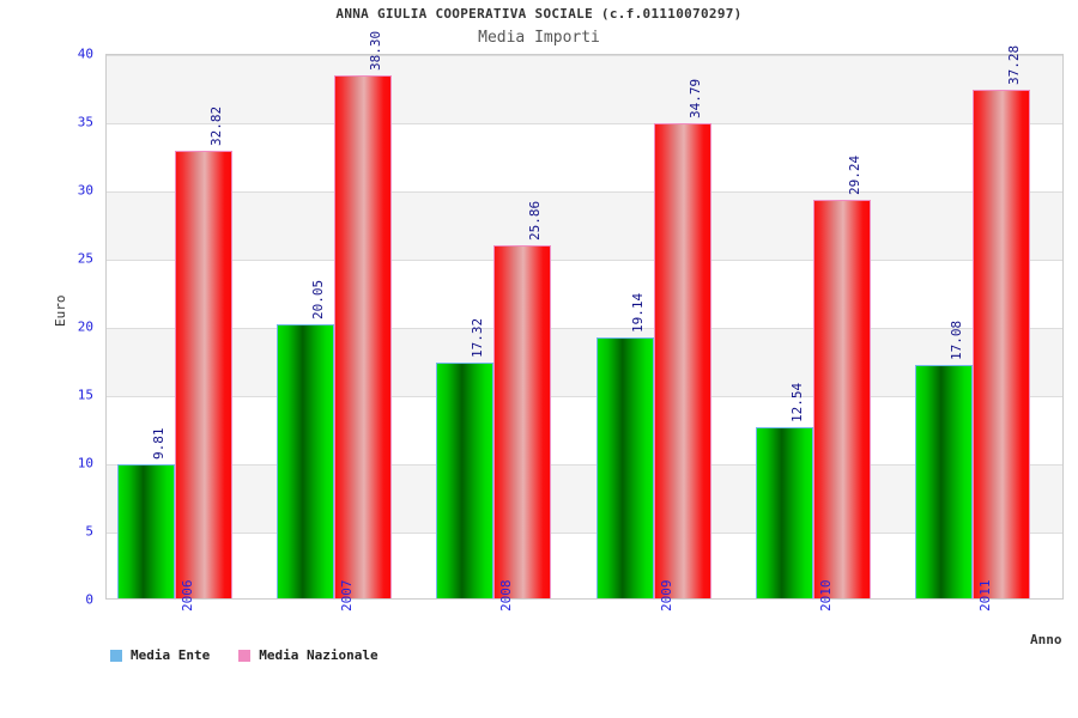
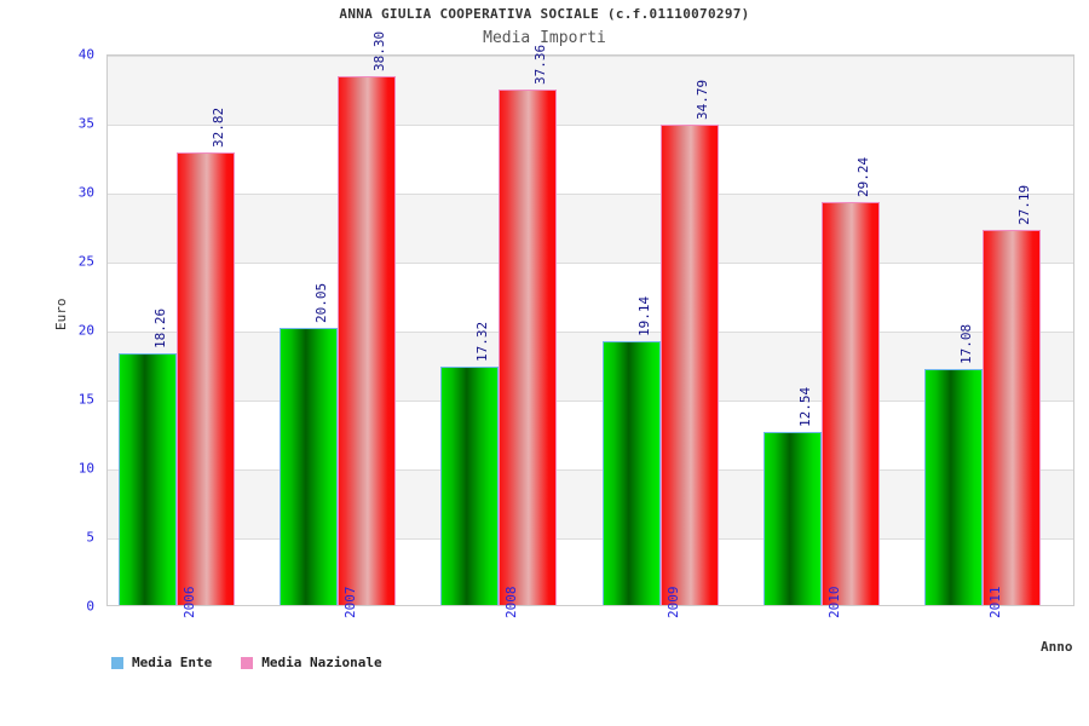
Media Ente/2006: 9.81 -> 18.26
Media Nazionale/2008: 25.86 -> 37.36
Media Nazionale/2011: 37.28 -> 27.19
